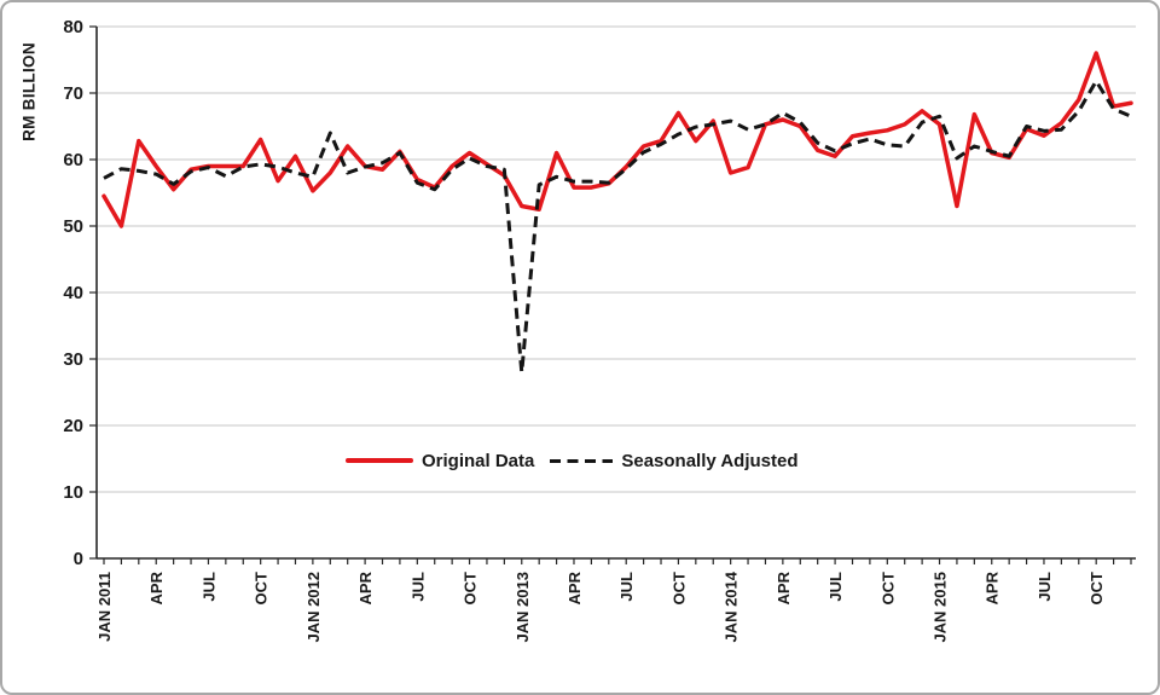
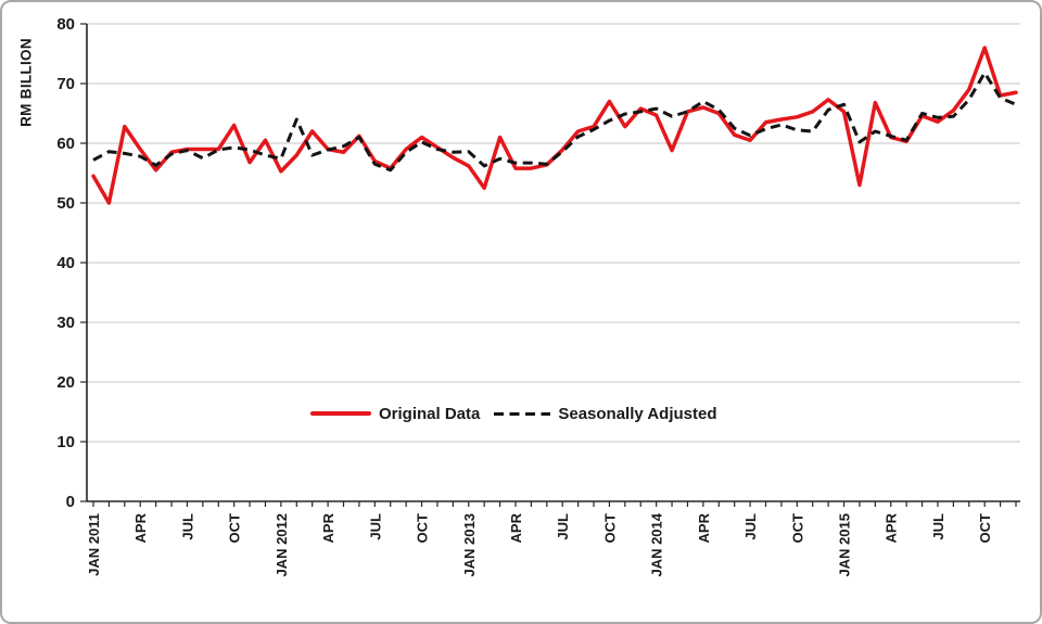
Original Data/JAN 2013: 53 -> 56
Seasonally Adjusted/JAN 2013: 28 -> 59
Original Data/JAN 2014: 58 -> 65
